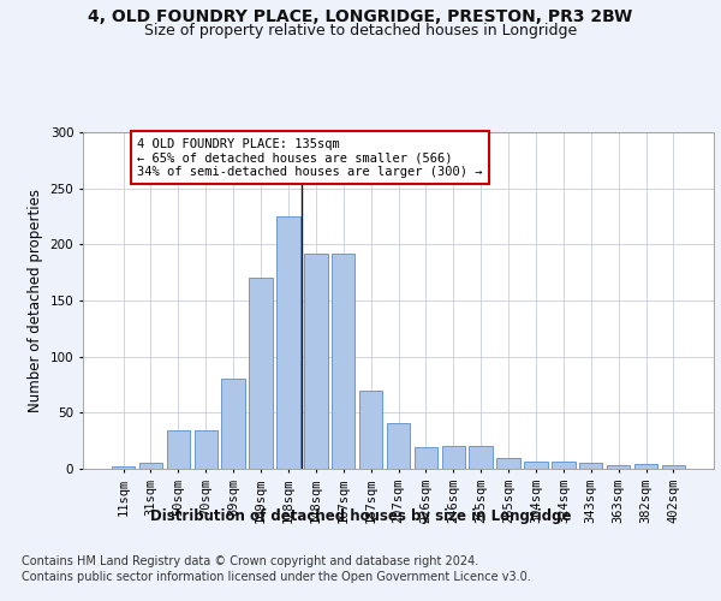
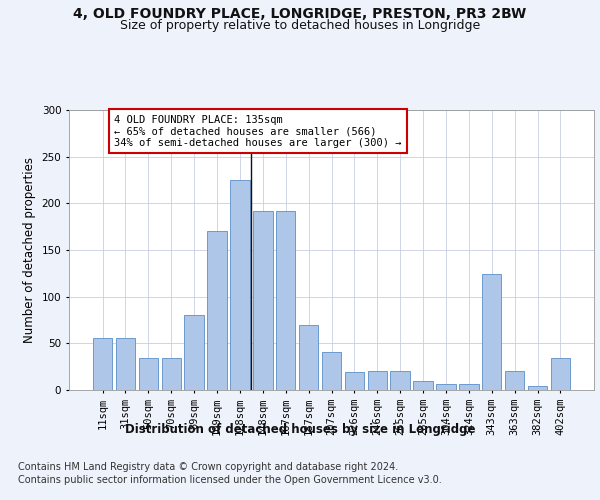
11sqm: 2 -> 56
31sqm: 5 -> 56
343sqm: 5 -> 124
363sqm: 3 -> 20
402sqm: 3 -> 34
